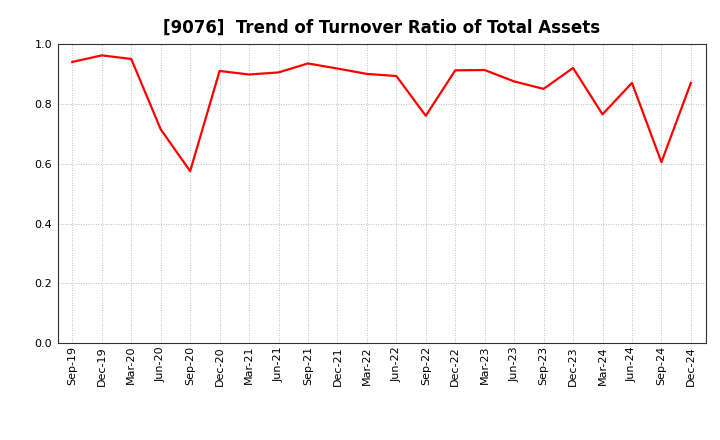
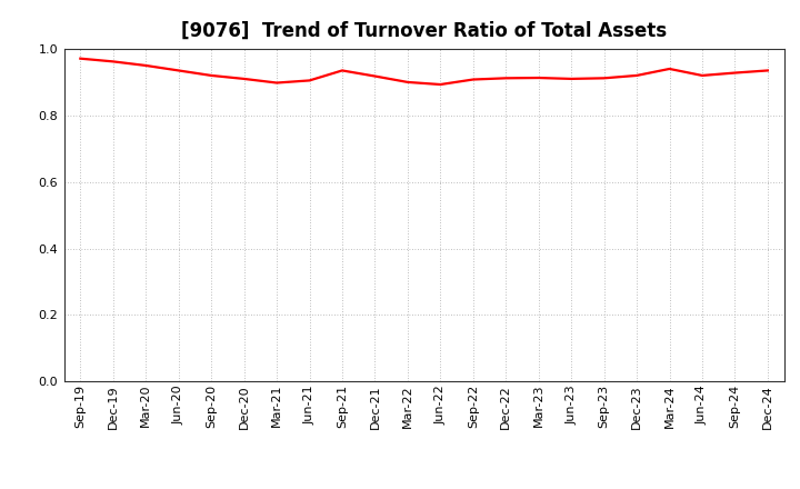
Sep-19: 0.940 -> 0.971
Jun-20: 0.715 -> 0.935
Sep-20: 0.575 -> 0.920
Sep-22: 0.760 -> 0.908
Jun-23: 0.875 -> 0.910
Sep-23: 0.850 -> 0.912
Mar-24: 0.765 -> 0.940
Jun-24: 0.870 -> 0.920
Sep-24: 0.605 -> 0.928
Dec-24: 0.870 -> 0.935
